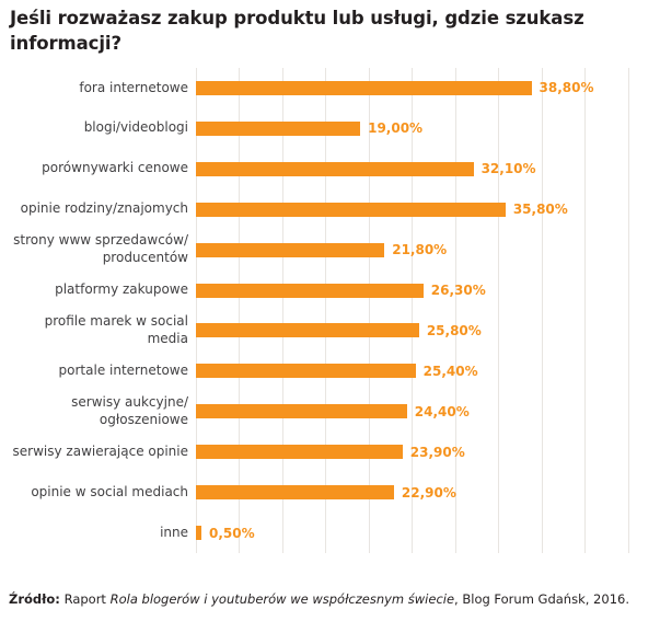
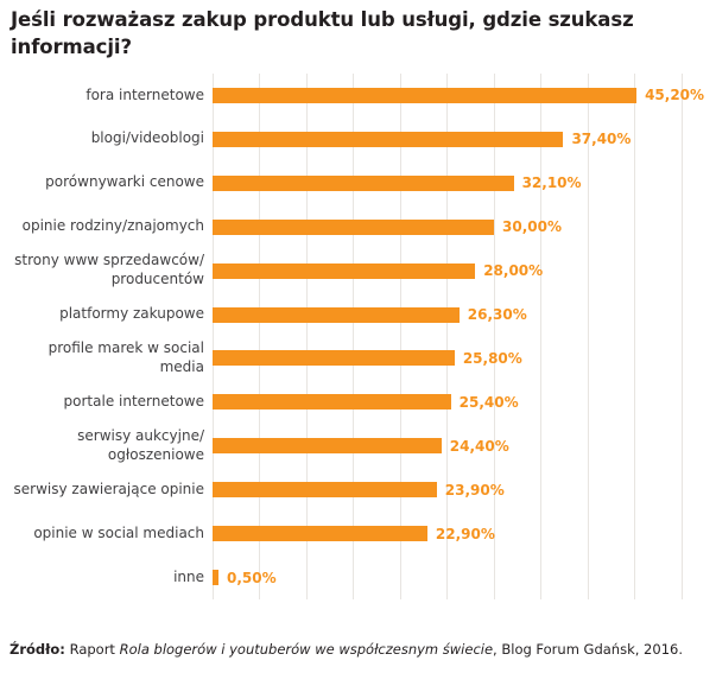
fora internetowe: 38,80% -> 45,20%
blogi/videoblogi: 19,00% -> 37,40%
opinie rodziny/znajomych: 35,80% -> 30,00%
strony www sprzedawców/ producentów: 21,80% -> 28,00%
